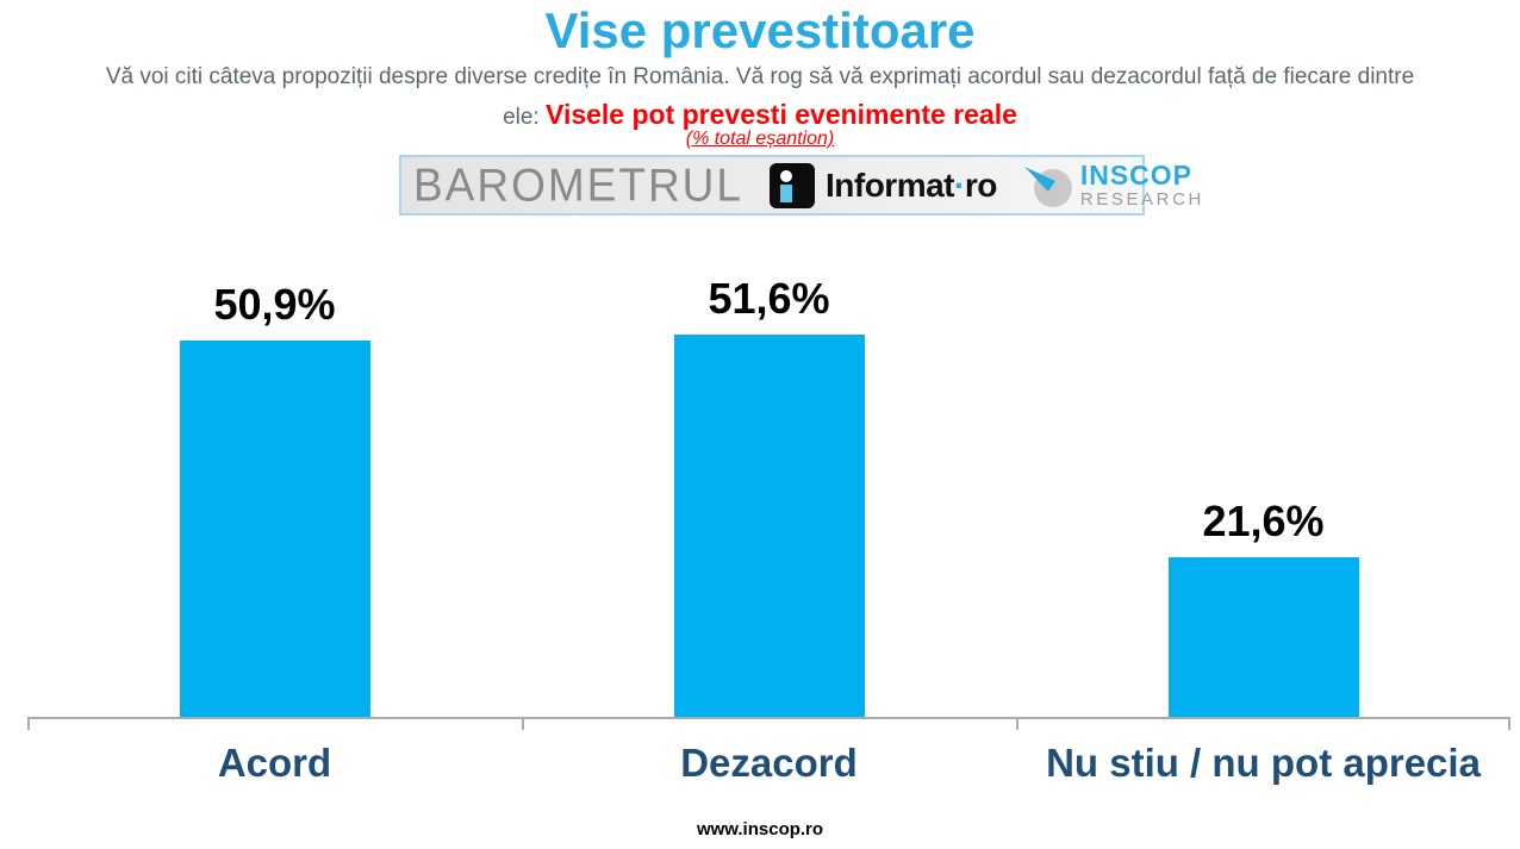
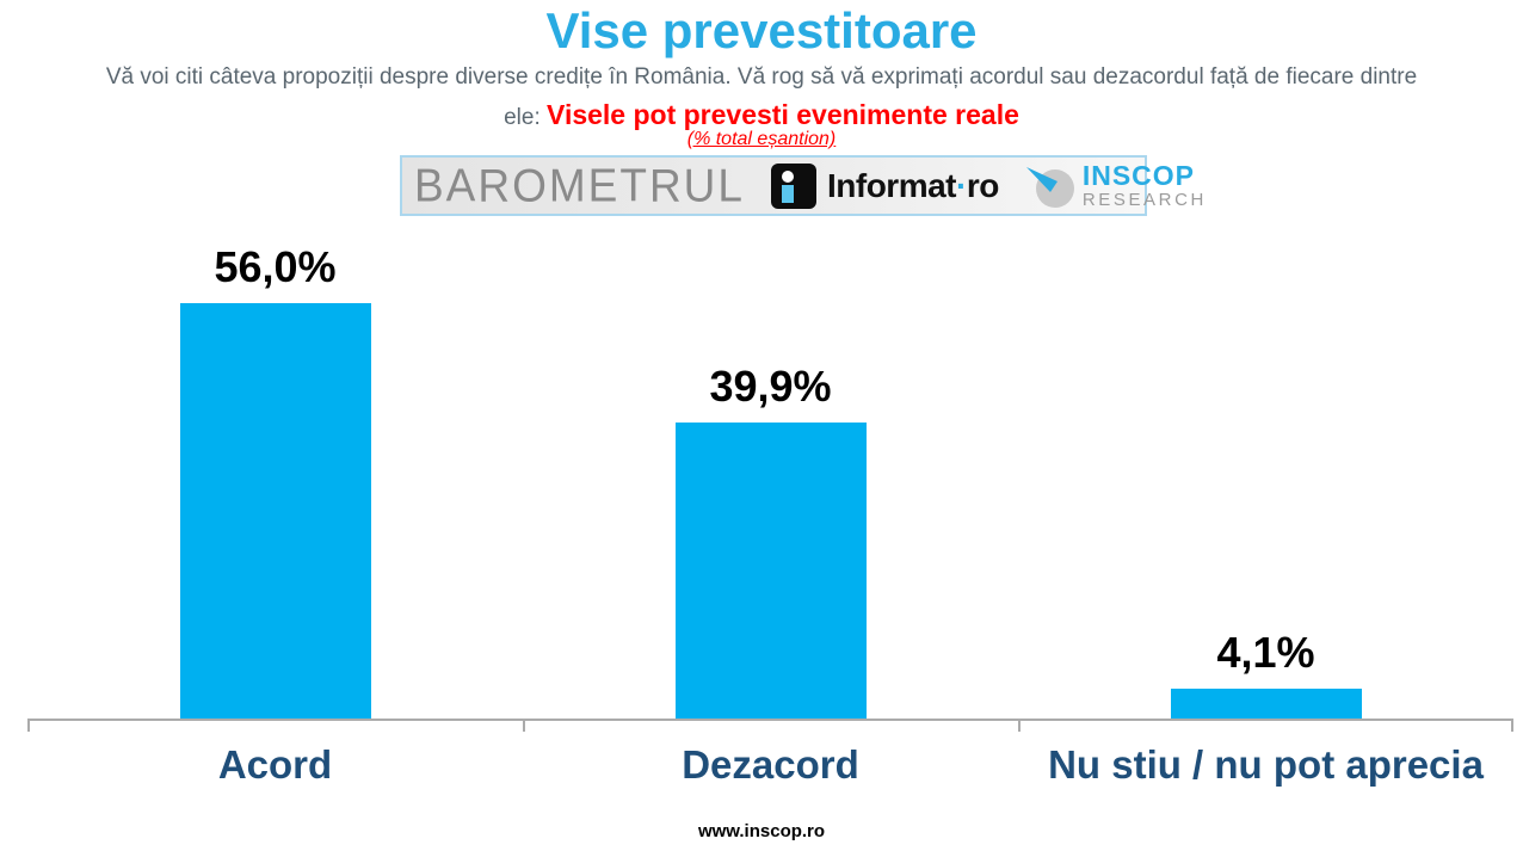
Acord: 50,9% -> 56,0%
Dezacord: 51,6% -> 39,9%
Nu stiu / nu pot aprecia: 21,6% -> 4,1%
